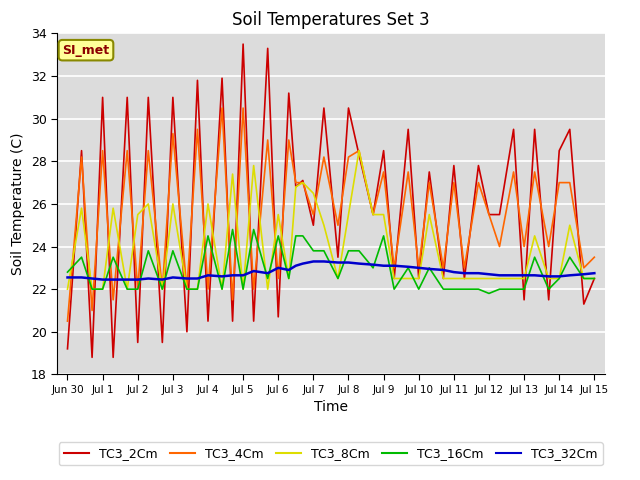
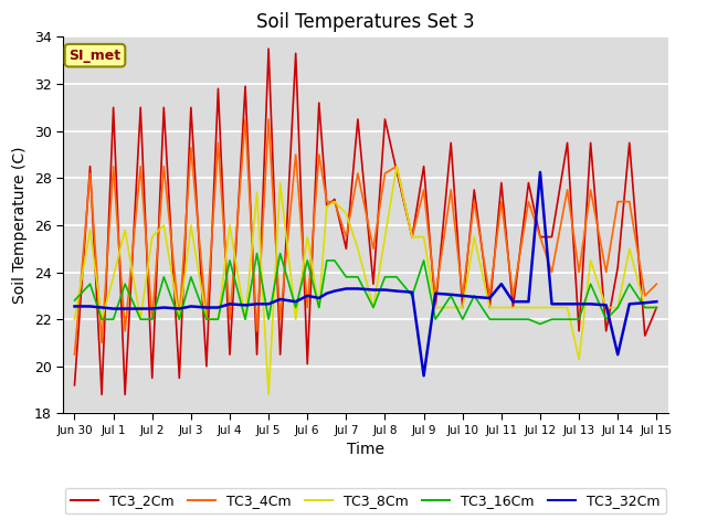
TC3_8Cm/Jul 1: 22.0 -> 23.8
TC3_8Cm/Jul 5: 22.0 -> 18.8
TC3_2Cm/Jul 6: 20.7 -> 20.1
TC3_32Cm/Jul 9: 23.10 -> 19.60
TC3_32Cm/Jul 11: 22.80 -> 23.50
TC3_32Cm/Jul 12: 22.70 -> 28.25
TC3_8Cm/Jul 13: 22.5 -> 20.3
TC3_2Cm/Jul 14: 28.5 -> 24.2
TC3_32Cm/Jul 14: 22.60 -> 20.50
